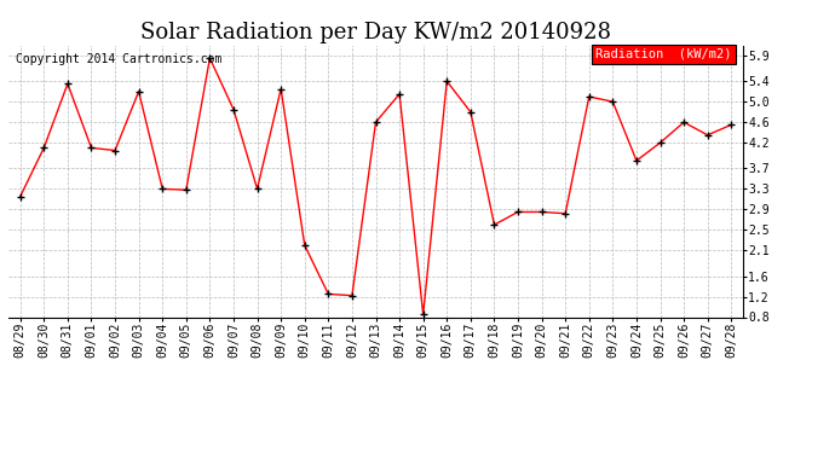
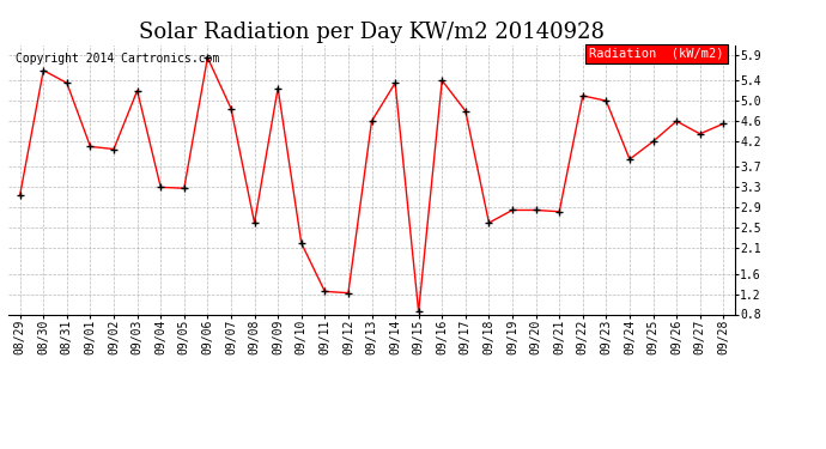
08/30: 4.10 -> 5.60
09/08: 3.30 -> 2.60
09/14: 5.15 -> 5.35
